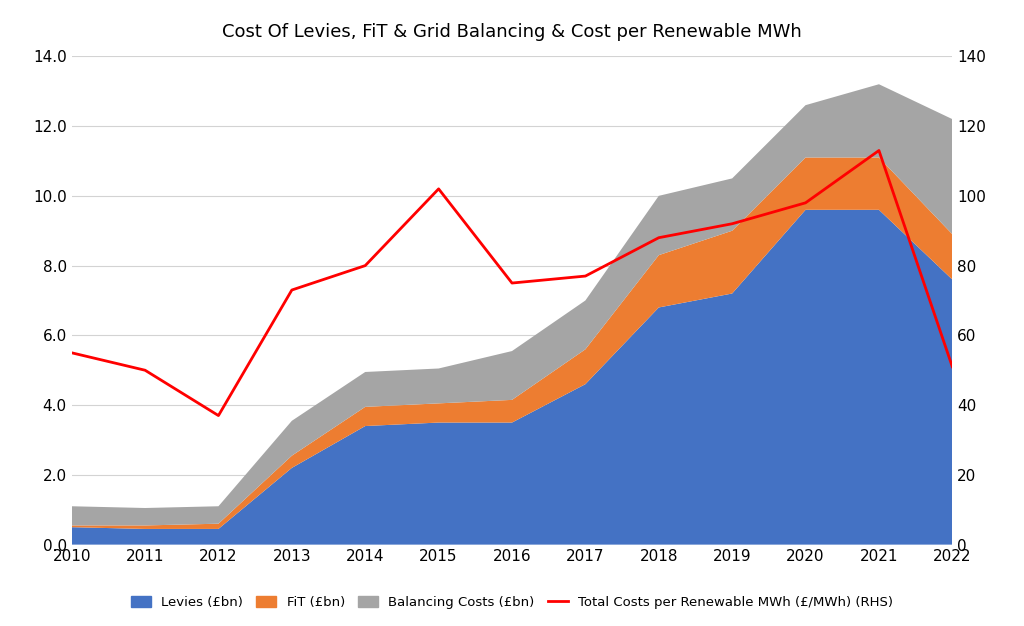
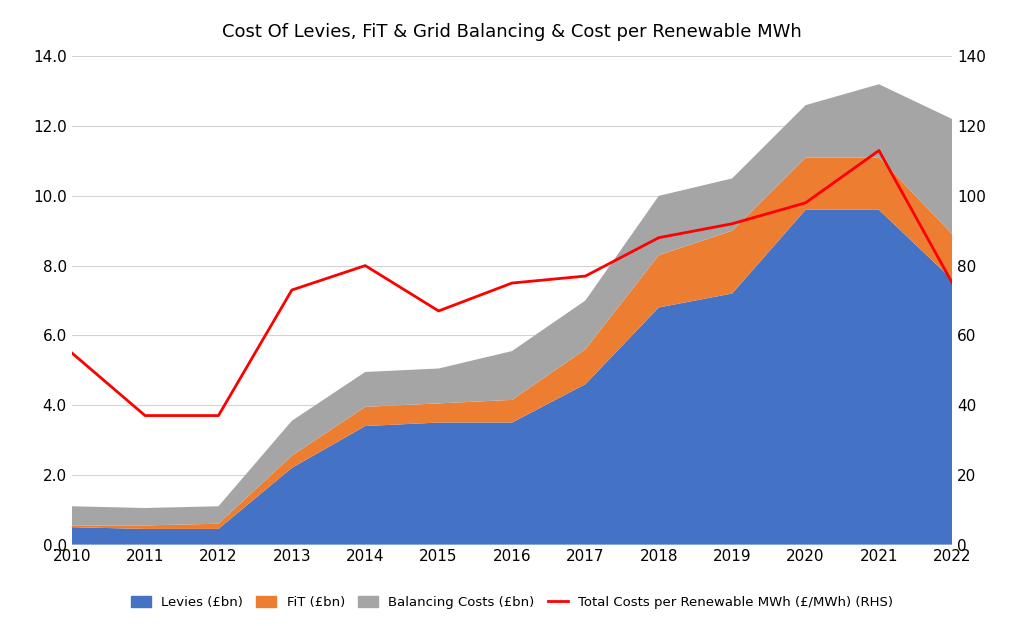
Total Costs per Renewable MWh (£/MWh) (RHS)/2011: 50 -> 37
Total Costs per Renewable MWh (£/MWh) (RHS)/2015: 102 -> 67
Total Costs per Renewable MWh (£/MWh) (RHS)/2022: 51 -> 75
